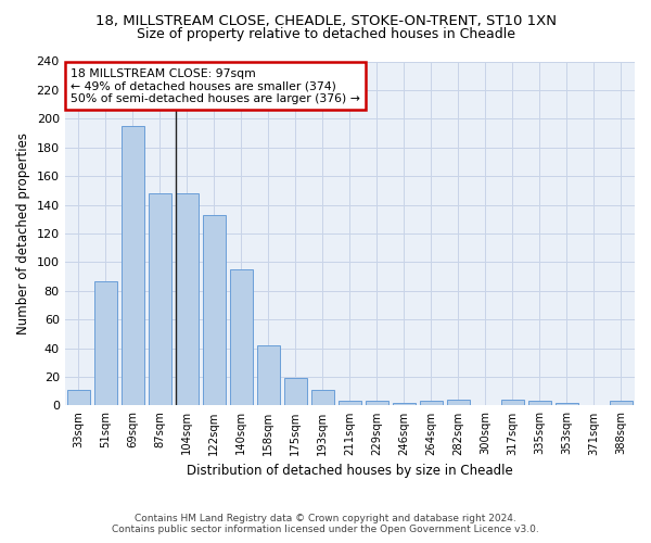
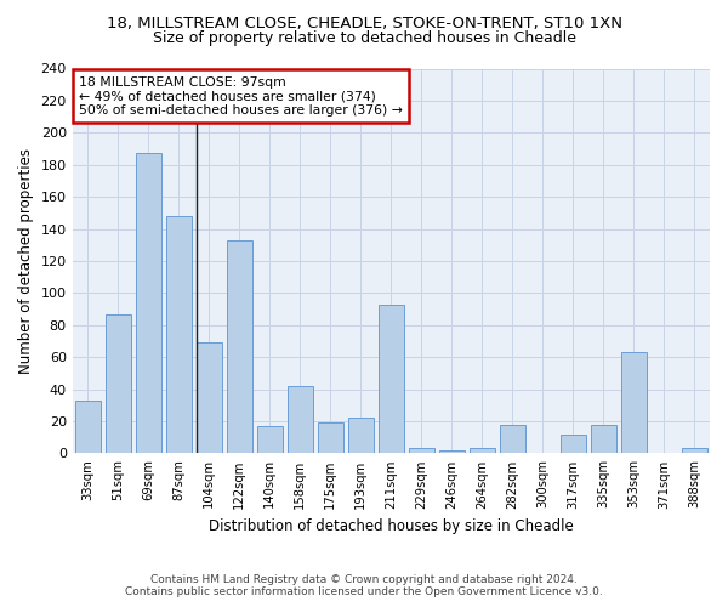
33sqm: 11 -> 33
69sqm: 195 -> 187
104sqm: 148 -> 69
140sqm: 95 -> 17
193sqm: 11 -> 22
211sqm: 3 -> 93
282sqm: 4 -> 18
317sqm: 4 -> 12
335sqm: 3 -> 18
353sqm: 2 -> 63
